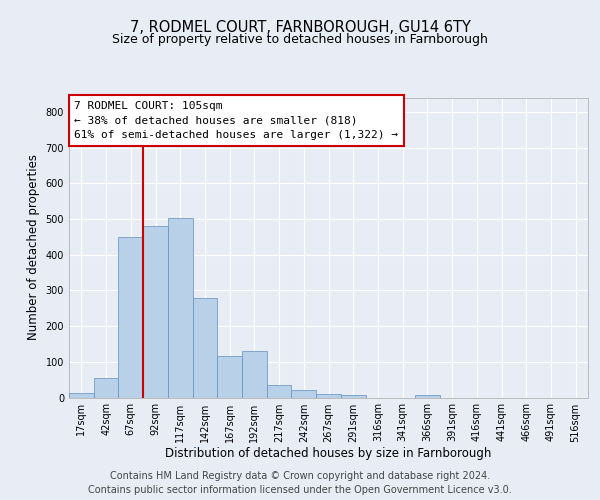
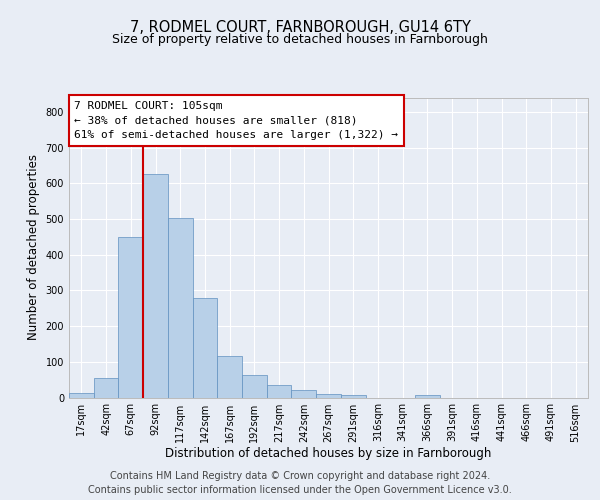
92sqm: 480 -> 625
192sqm: 130 -> 62
